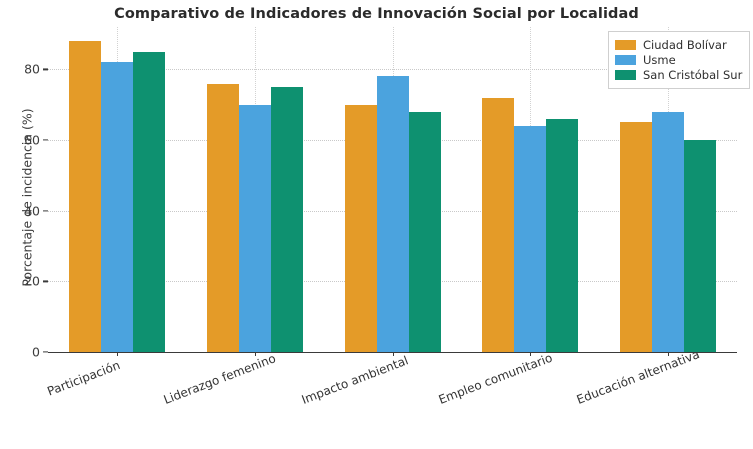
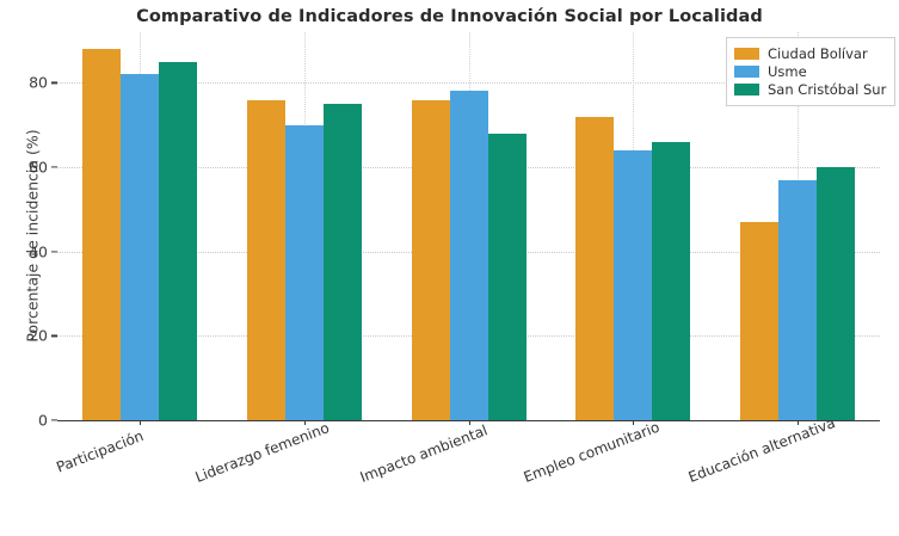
Ciudad Bolívar/Impacto ambiental: 70 -> 76
Ciudad Bolívar/Educación alternativa: 65 -> 47
Usme/Educación alternativa: 68 -> 57
